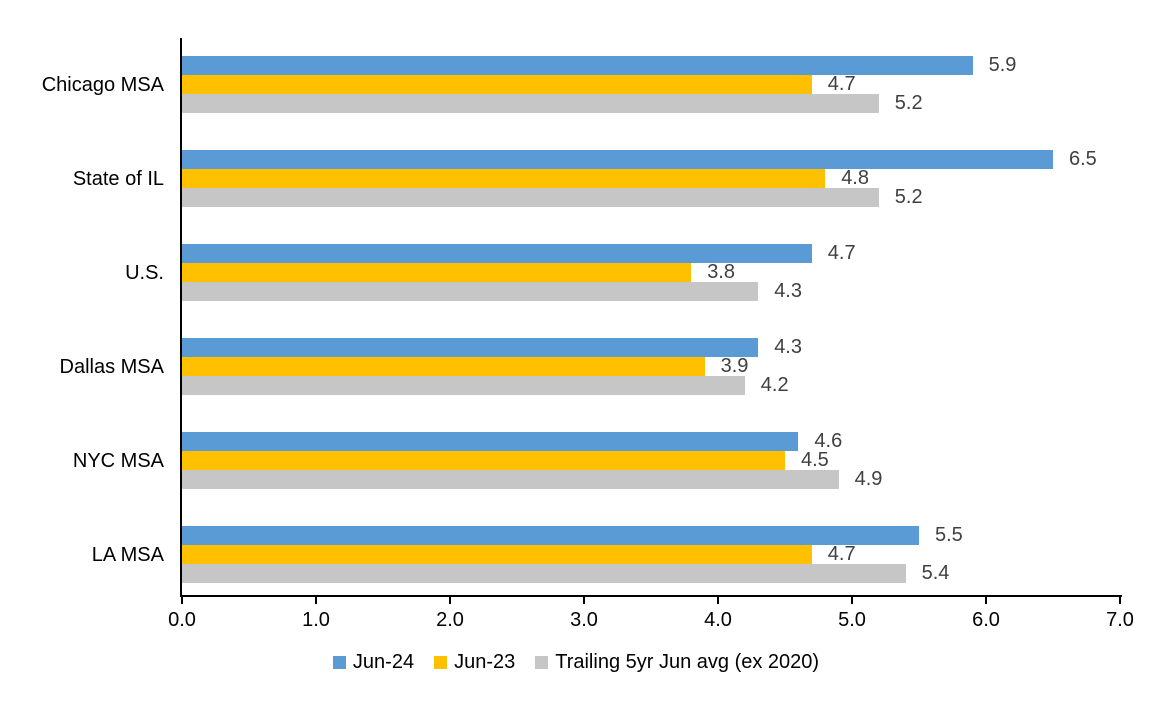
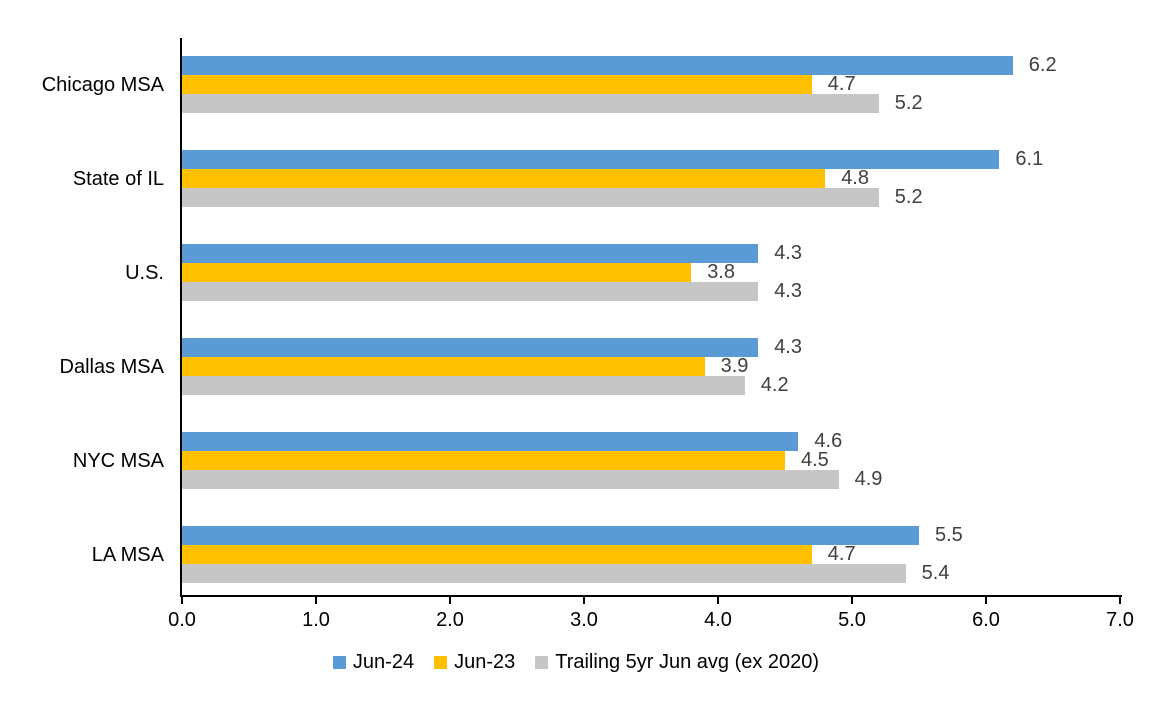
Jun-24/Chicago MSA: 5.9 -> 6.2
Jun-24/State of IL: 6.5 -> 6.1
Jun-24/U.S.: 4.7 -> 4.3
